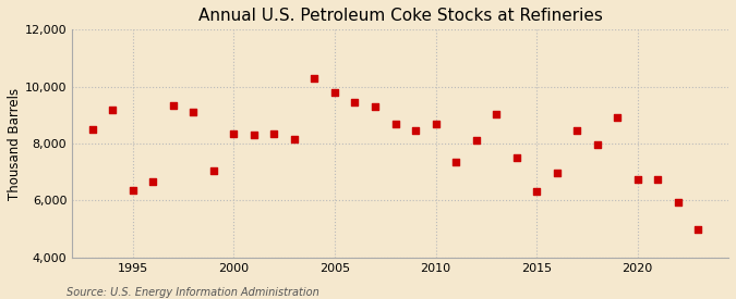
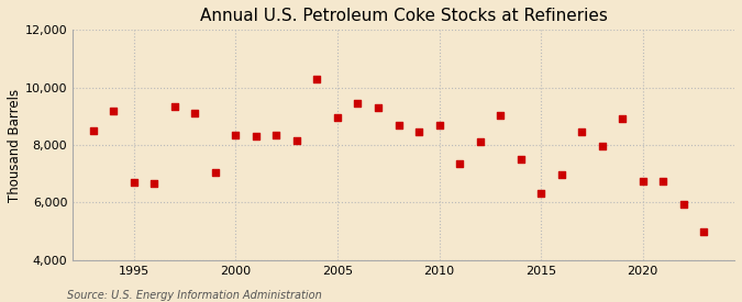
1995: 6,350 -> 6,700
2005: 9,800 -> 8,950
